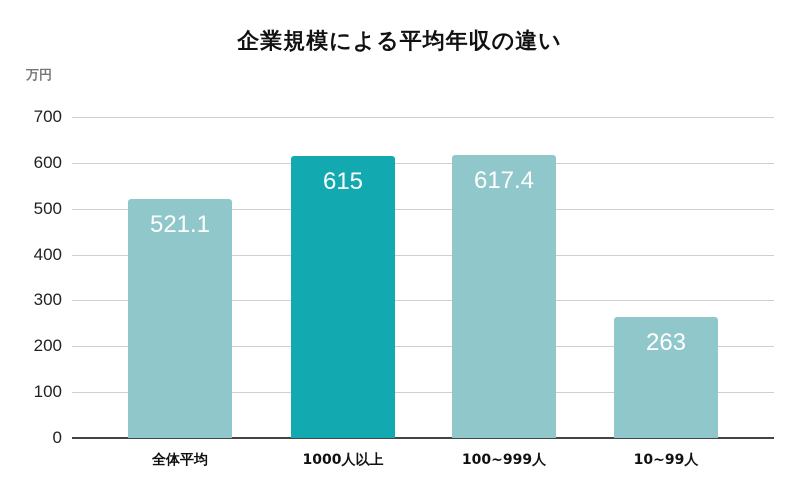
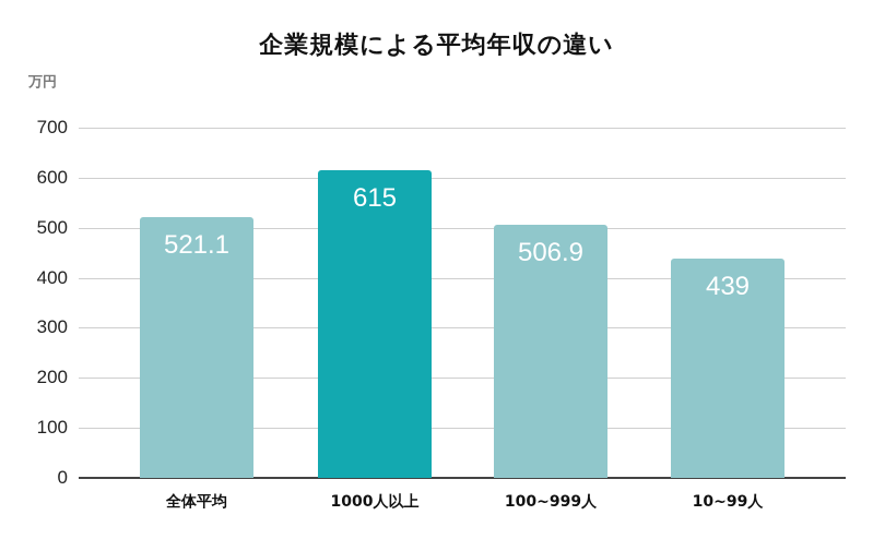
100~999人: 617.4 -> 506.9
10~99人: 263 -> 439
